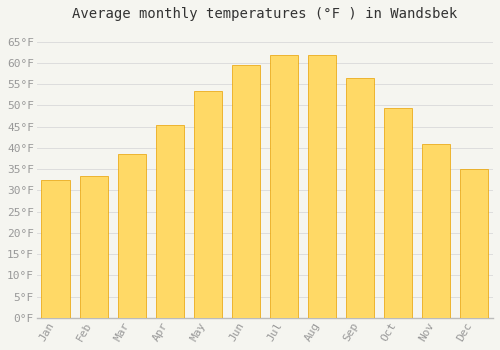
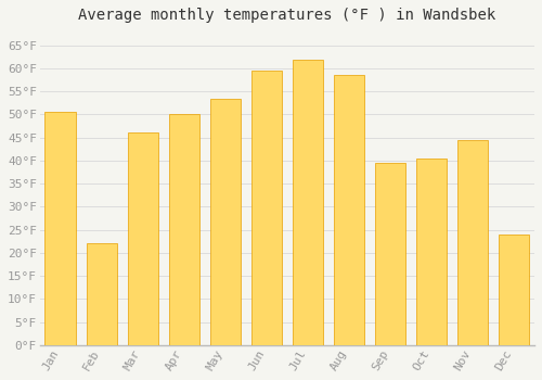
Jan: 32.5°F -> 50.5°F
Feb: 33.5°F -> 22.0°F
Mar: 38.5°F -> 46.0°F
Apr: 45.5°F -> 50.0°F
Aug: 62.0°F -> 58.5°F
Sep: 56.5°F -> 39.5°F
Oct: 49.5°F -> 40.5°F
Nov: 41.0°F -> 44.5°F
Dec: 35.0°F -> 24.0°F
